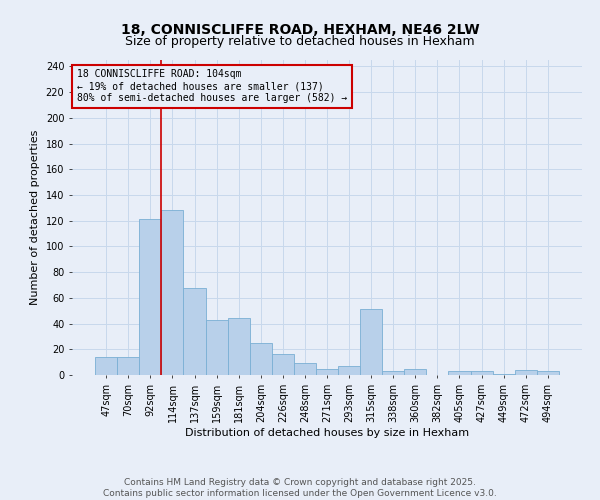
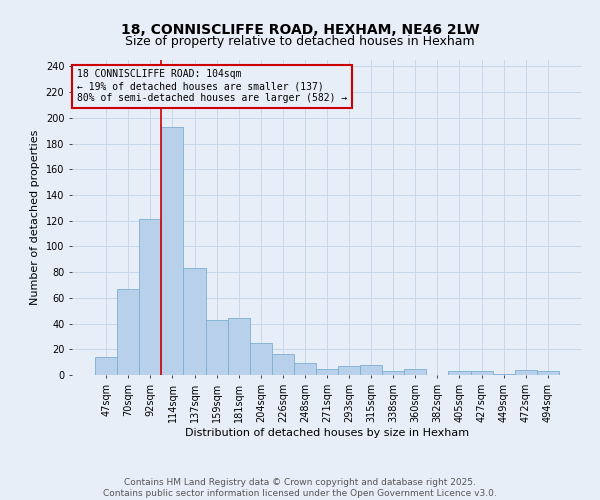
70sqm: 14 -> 67
114sqm: 128 -> 193
137sqm: 68 -> 83
315sqm: 51 -> 8
